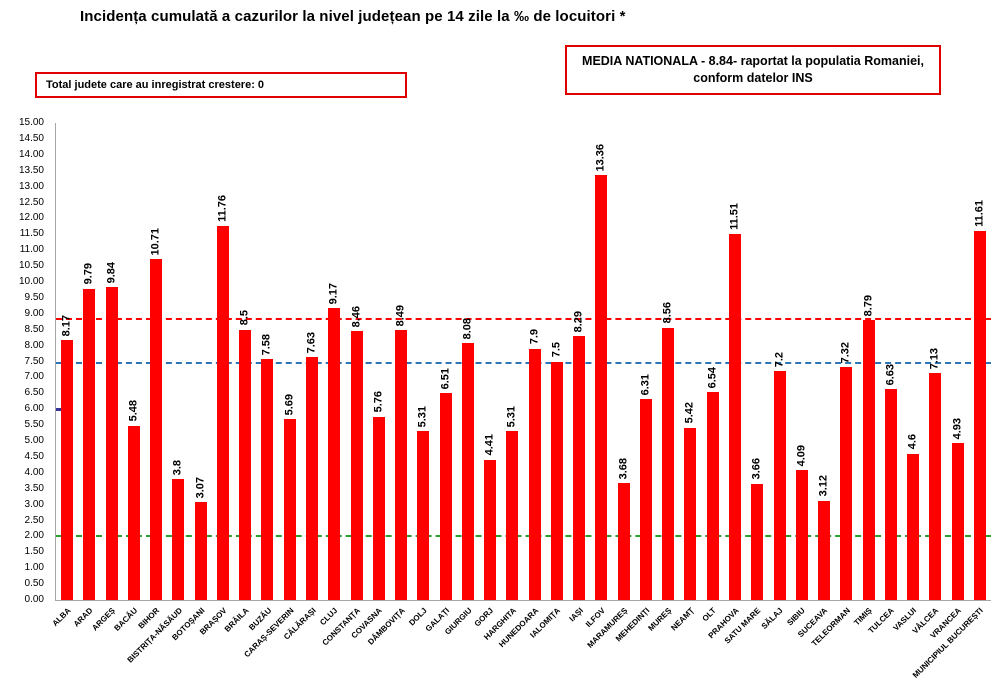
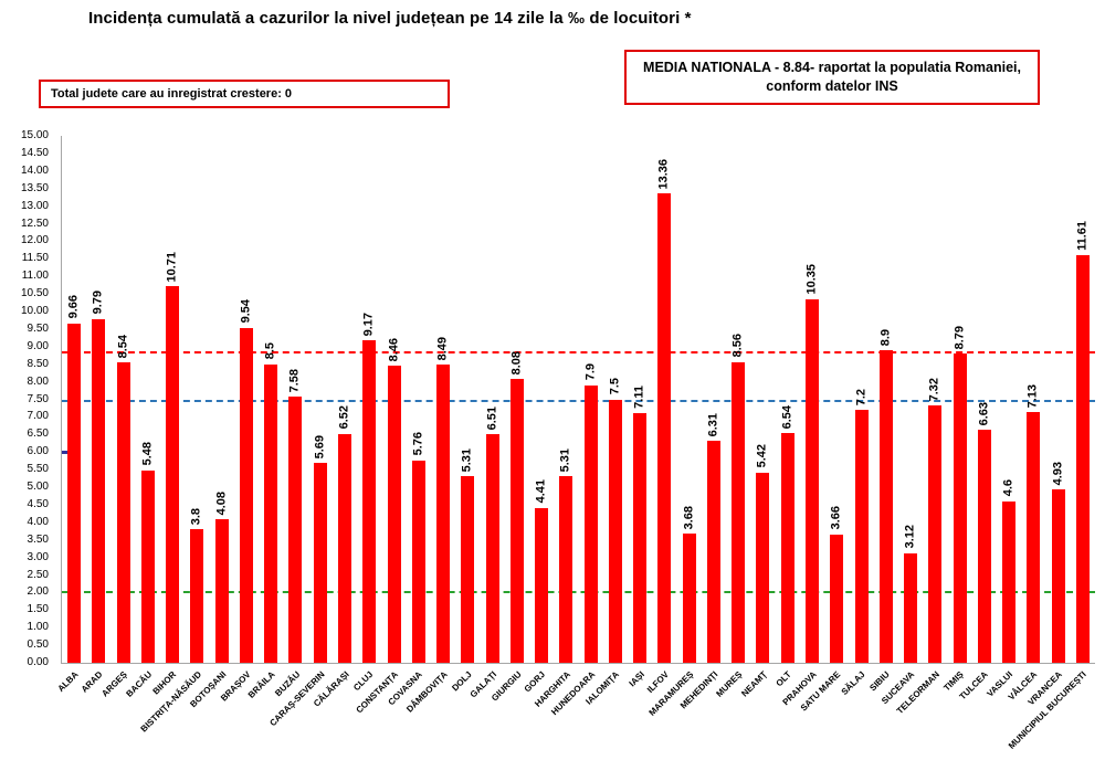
ALBA: 8.17 -> 9.66
ARGEȘ: 9.84 -> 8.54
BOTOȘANI: 3.07 -> 4.08
BRAȘOV: 11.76 -> 9.54
CĂLĂRAȘI: 7.63 -> 6.52
IAȘI: 8.29 -> 7.11
PRAHOVA: 11.51 -> 10.35
SIBIU: 4.09 -> 8.9
